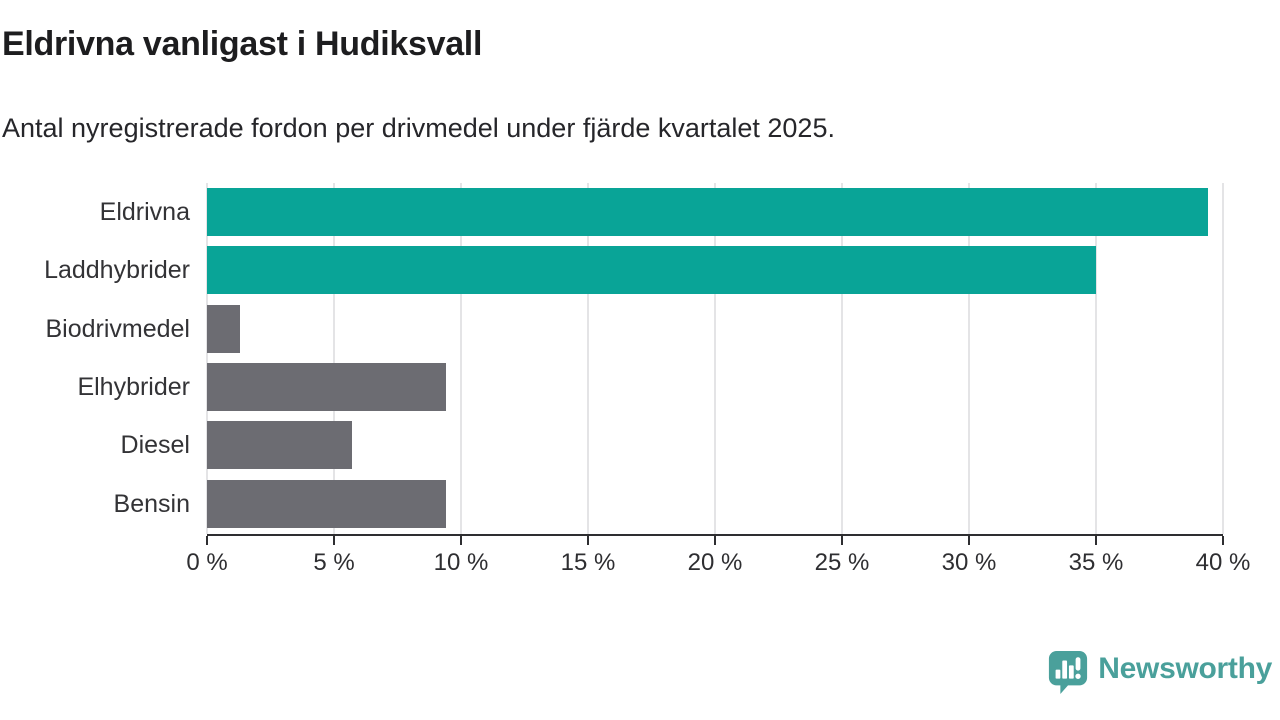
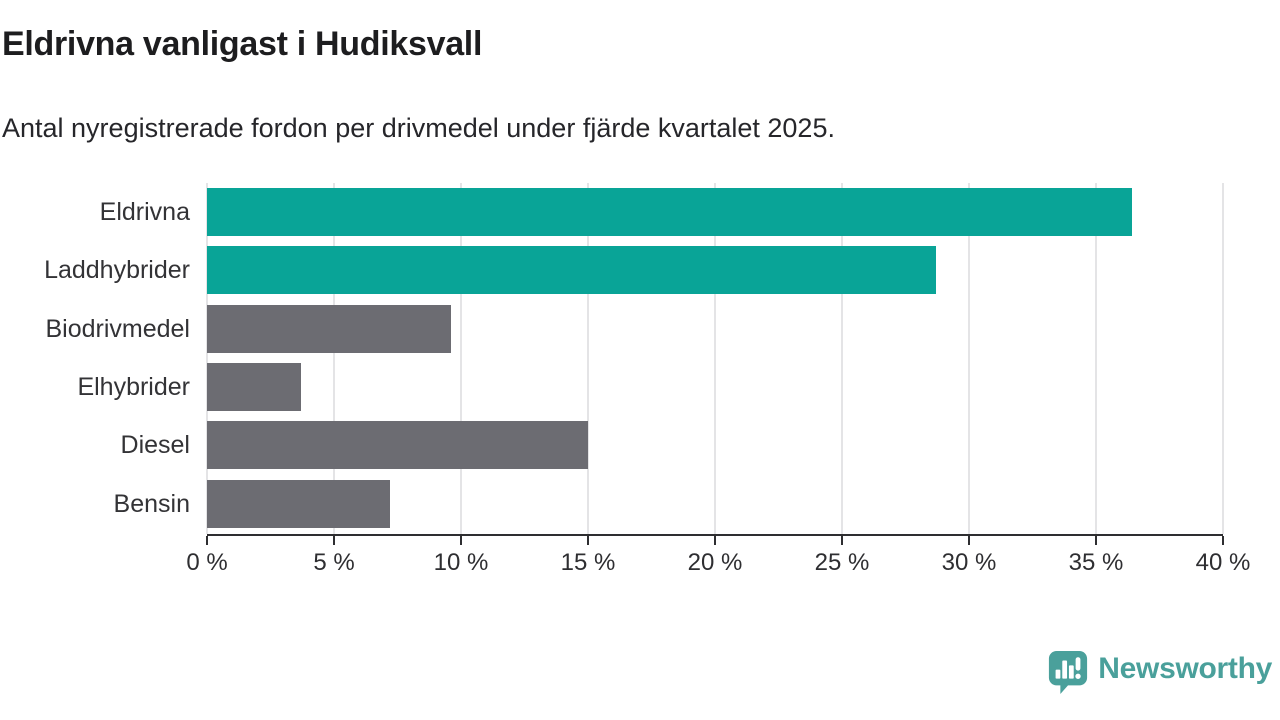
Eldrivna: 39.4% -> 36.4%
Laddhybrider: 35.0% -> 28.7%
Biodrivmedel: 1.3% -> 9.6%
Elhybrider: 9.4% -> 3.7%
Diesel: 5.7% -> 15.0%
Bensin: 9.4% -> 7.2%
